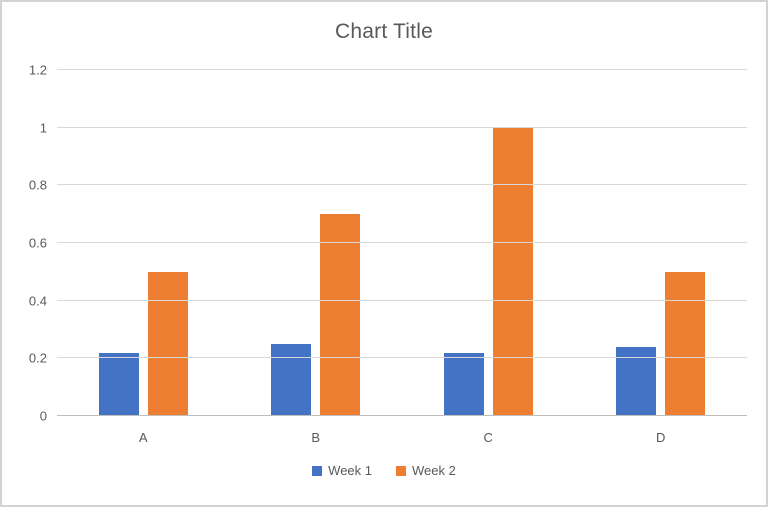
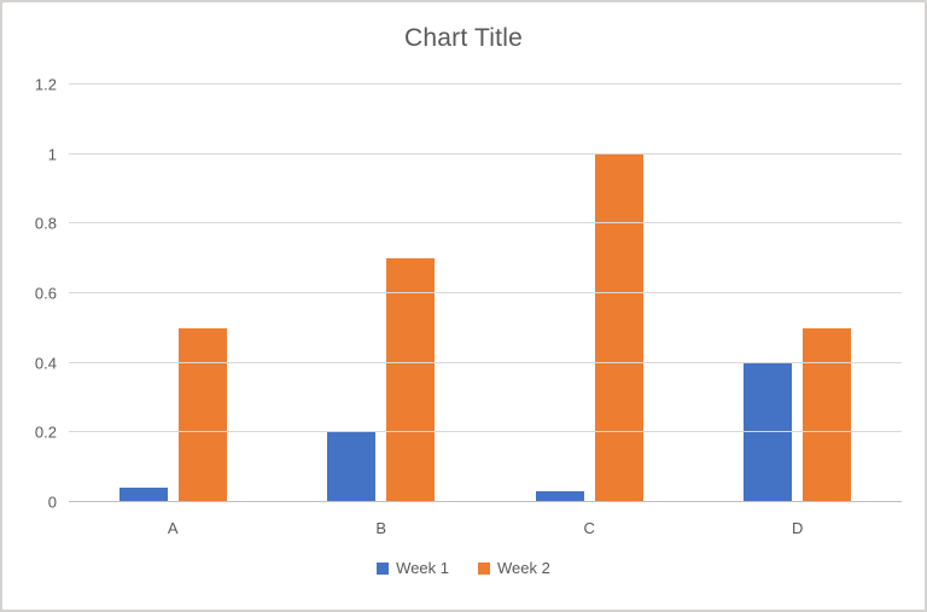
Week 1/A: 0.22 -> 0.04
Week 1/B: 0.25 -> 0.20
Week 1/C: 0.22 -> 0.03
Week 1/D: 0.24 -> 0.40
